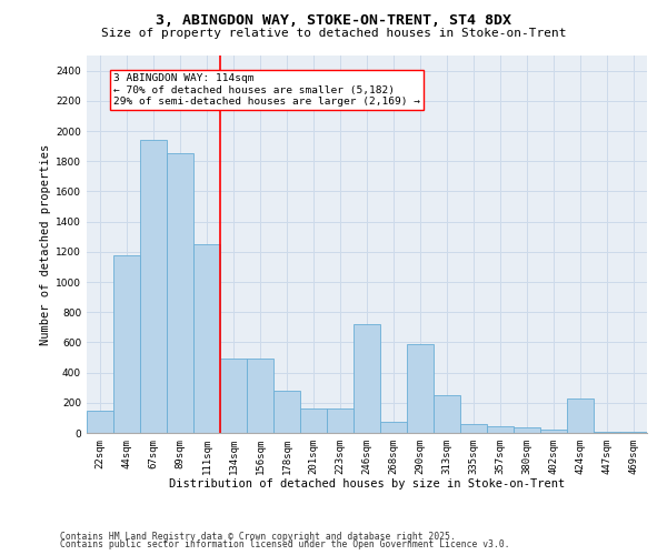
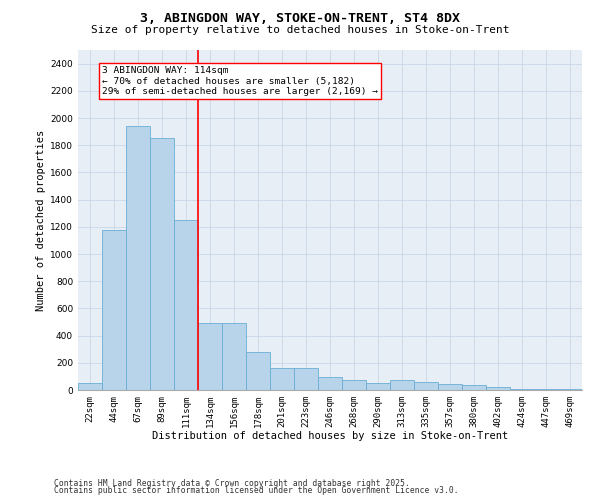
22sqm: 150 -> 60
246sqm: 720 -> 100
290sqm: 590 -> 60
313sqm: 250 -> 80
424sqm: 230 -> 10
